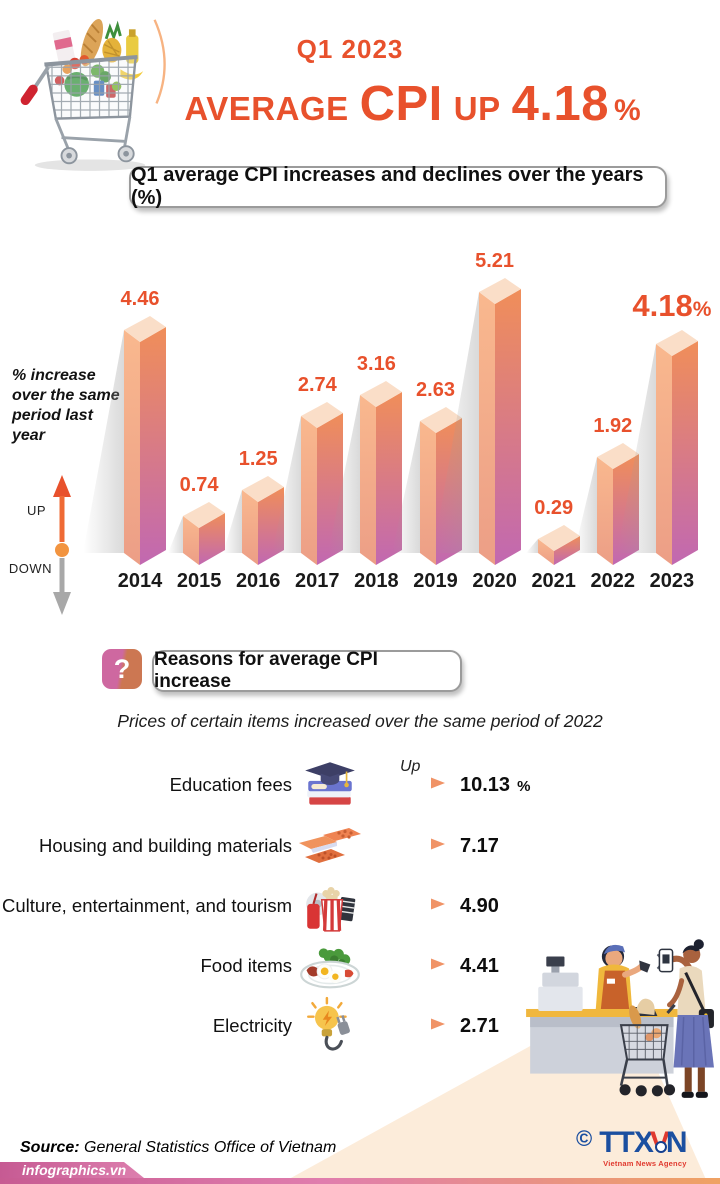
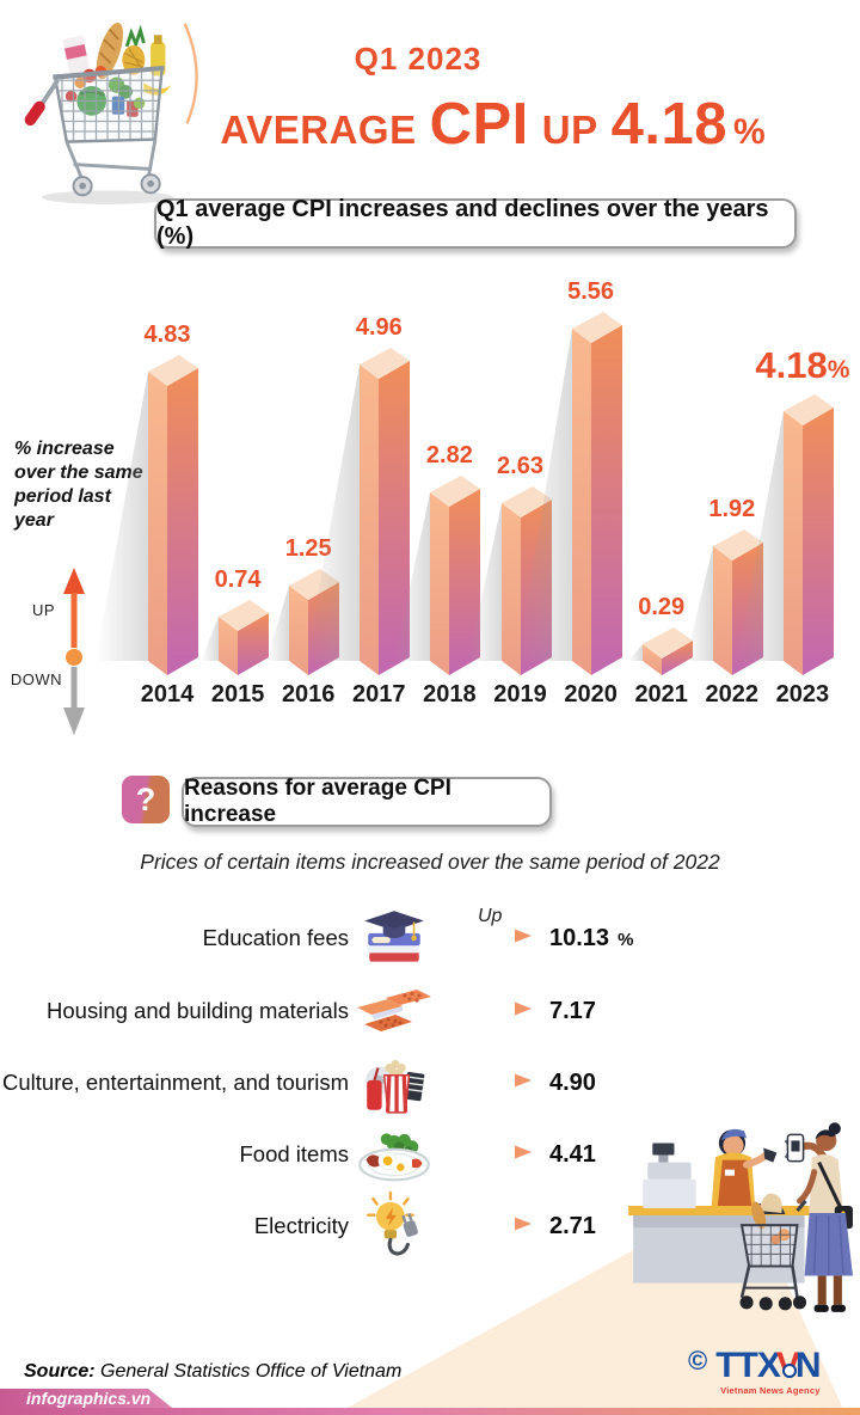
2014: 4.46 -> 4.83
2017: 2.74 -> 4.96
2018: 3.16 -> 2.82
2020: 5.21 -> 5.56
